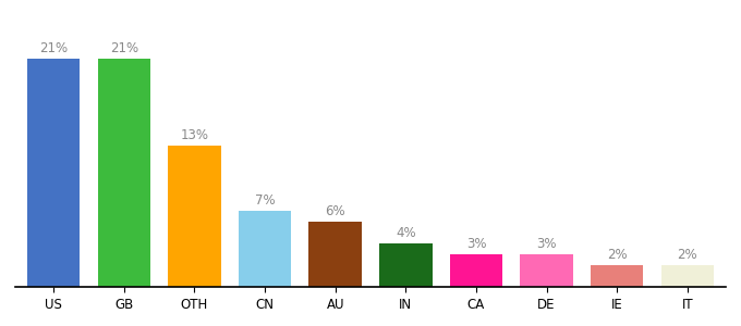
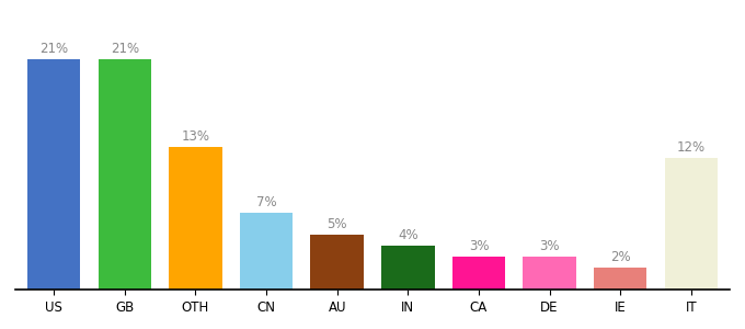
AU: 6% -> 5%
IT: 2% -> 12%
